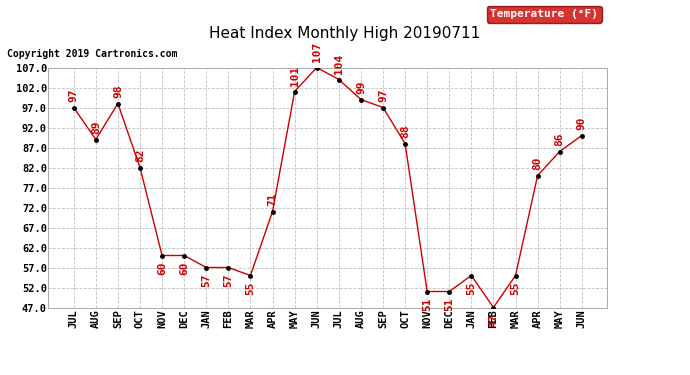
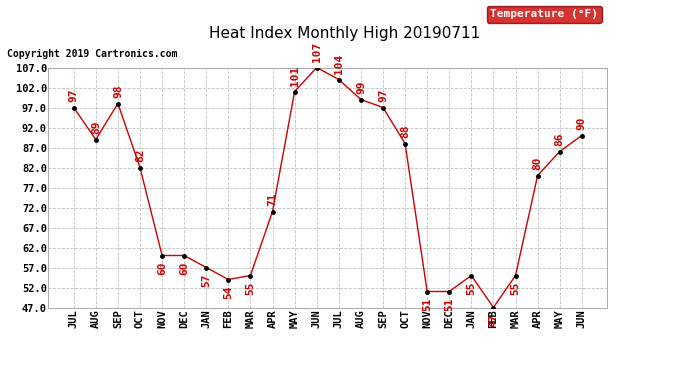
FEB: 57 -> 54
